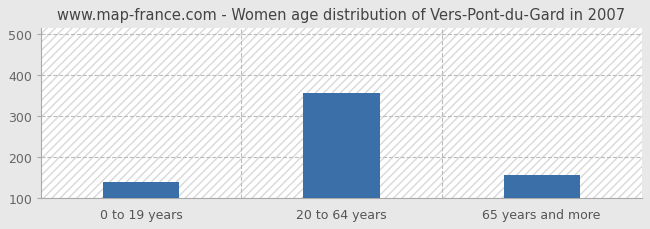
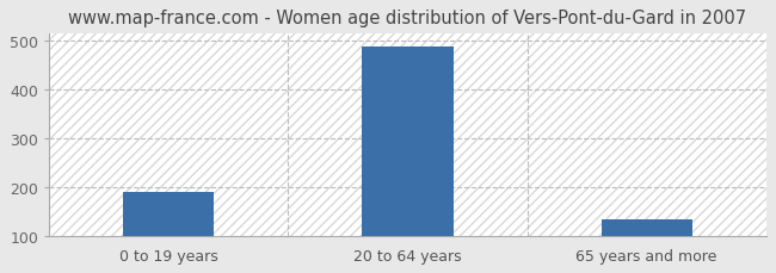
0 to 19 years: 140 -> 190
20 to 64 years: 355 -> 487
65 years and more: 155 -> 135
